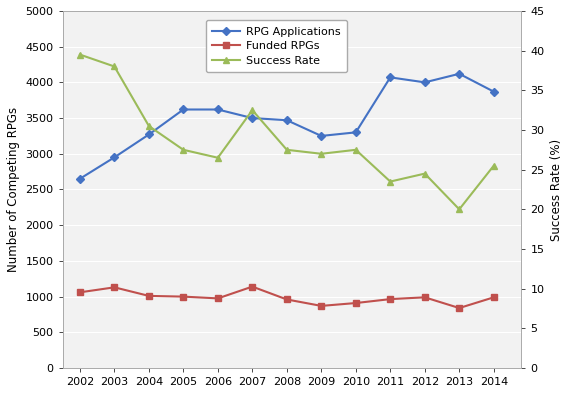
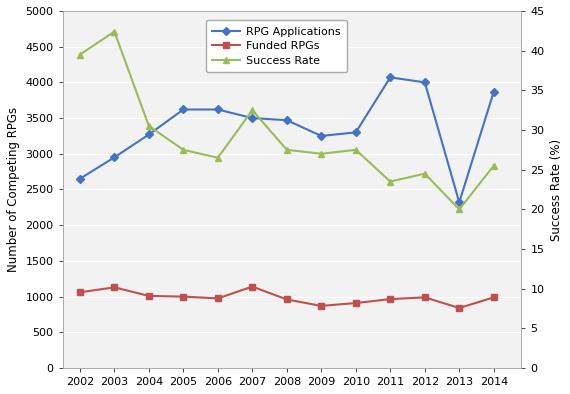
Success Rate/2003: 38.0 -> 42.4
RPG Applications/2013: 4120 -> 2320
